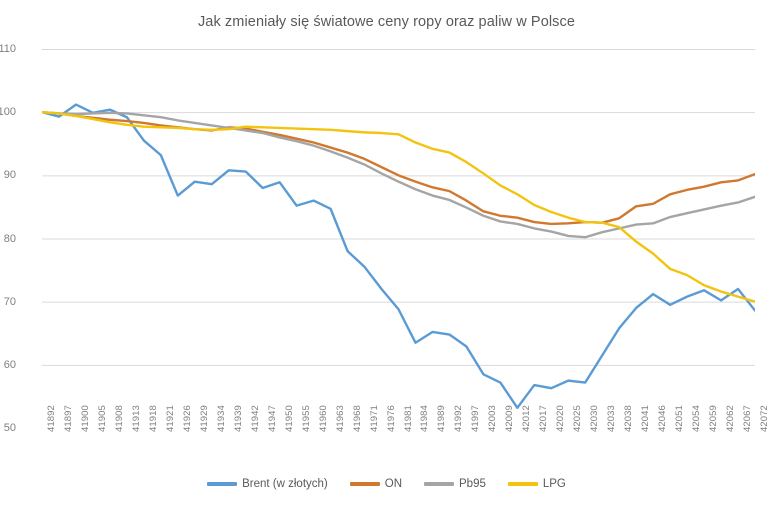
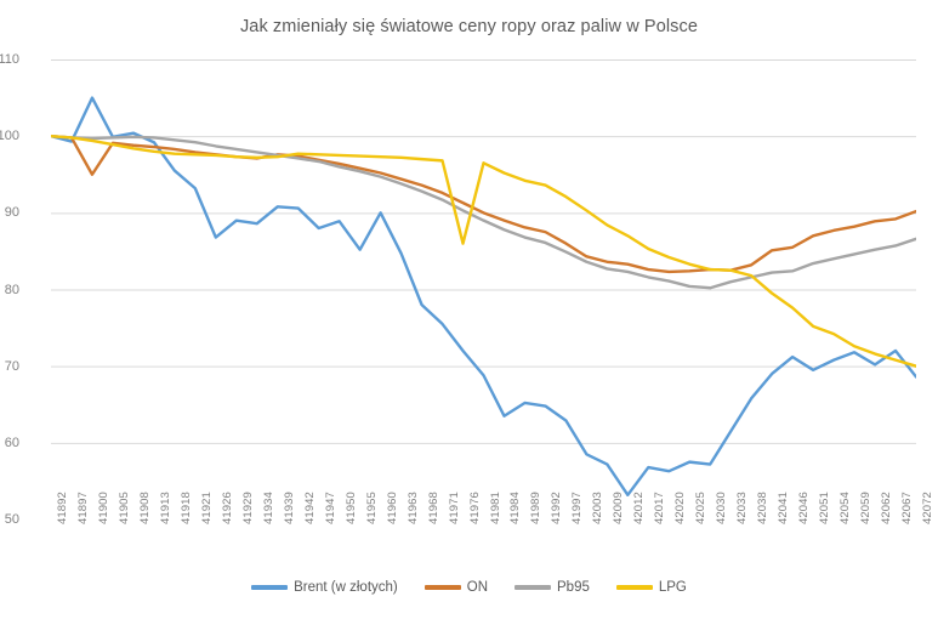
Brent (w złotych)/41900: 101 -> 105
ON/41900: 99 -> 95
Brent (w złotych)/41960: 86 -> 90
LPG/41976: 97 -> 86
